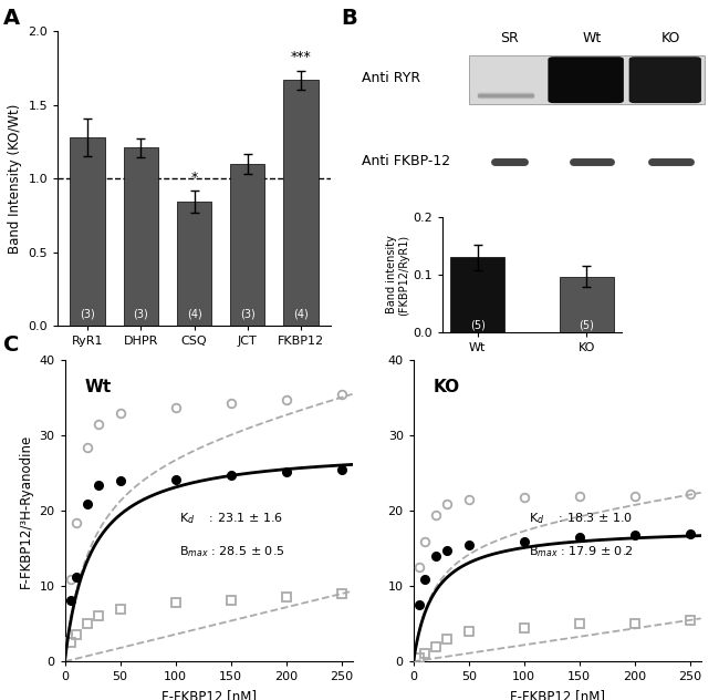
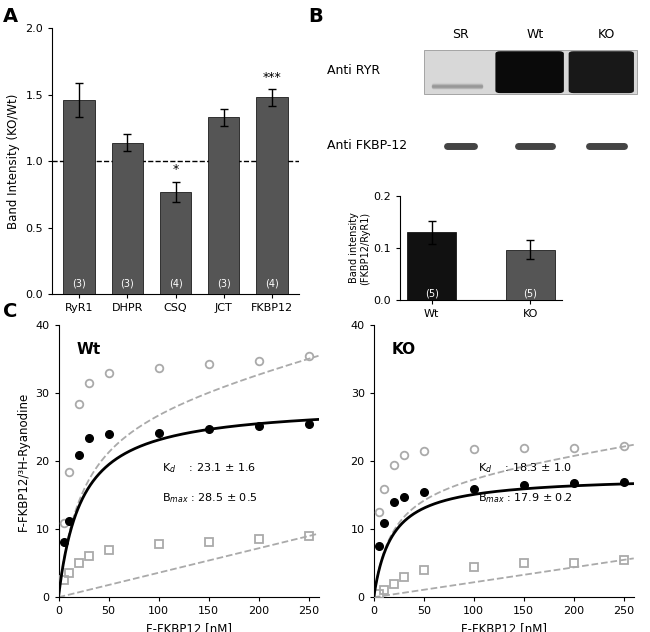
RyR1: 1.28 -> 1.46
DHPR: 1.21 -> 1.14
CSQ: 0.84 -> 0.77
JCT: 1.10 -> 1.33
FKBP12: 1.67 -> 1.48
